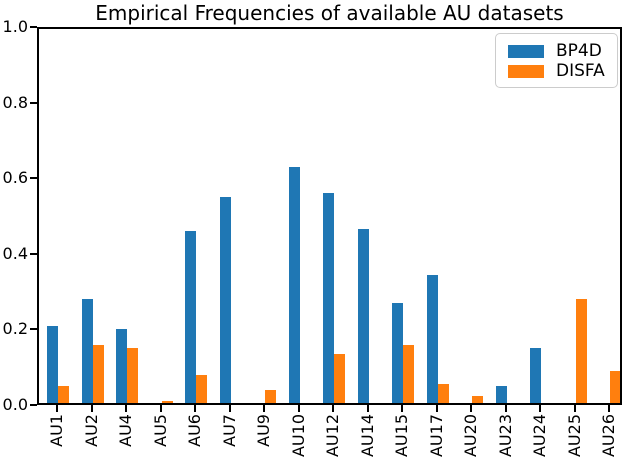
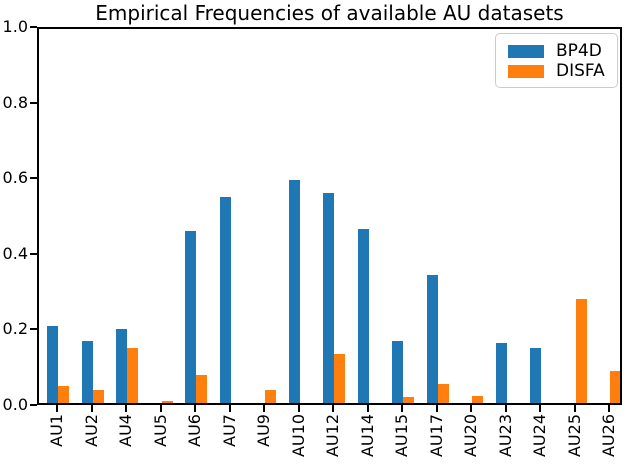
BP4D/AU2: 0.28 -> 0.17
DISFA/AU2: 0.16 -> 0.04
BP4D/AU10: 0.63 -> 0.59
BP4D/AU15: 0.27 -> 0.17
DISFA/AU15: 0.16 -> 0.02
BP4D/AU23: 0.05 -> 0.17
